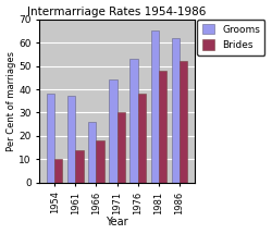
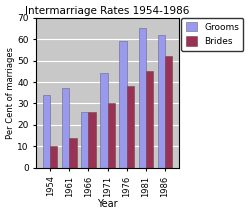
Grooms/1954: 38 -> 34
Brides/1966: 18 -> 26
Grooms/1976: 53 -> 59
Brides/1981: 48 -> 45
